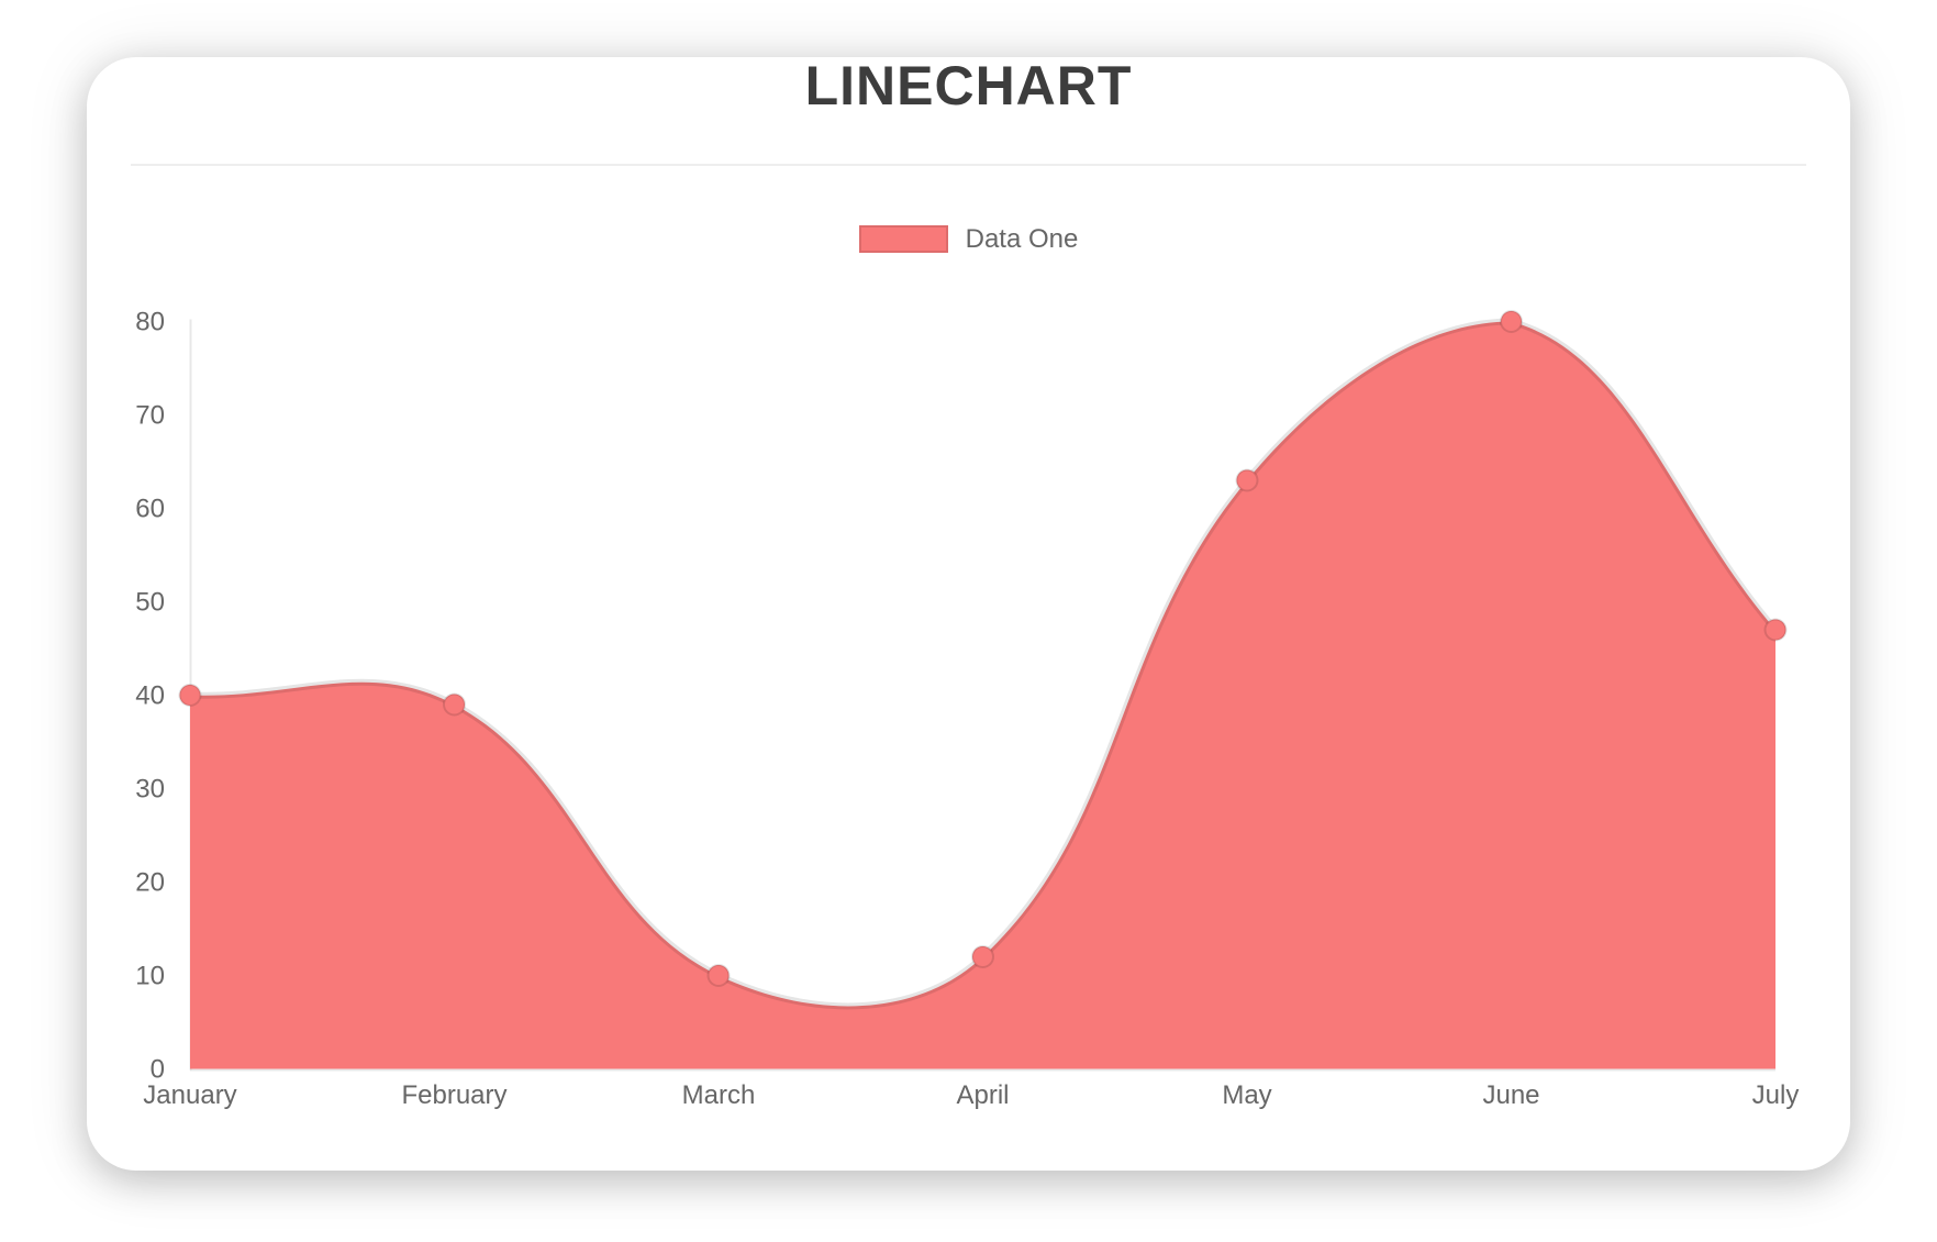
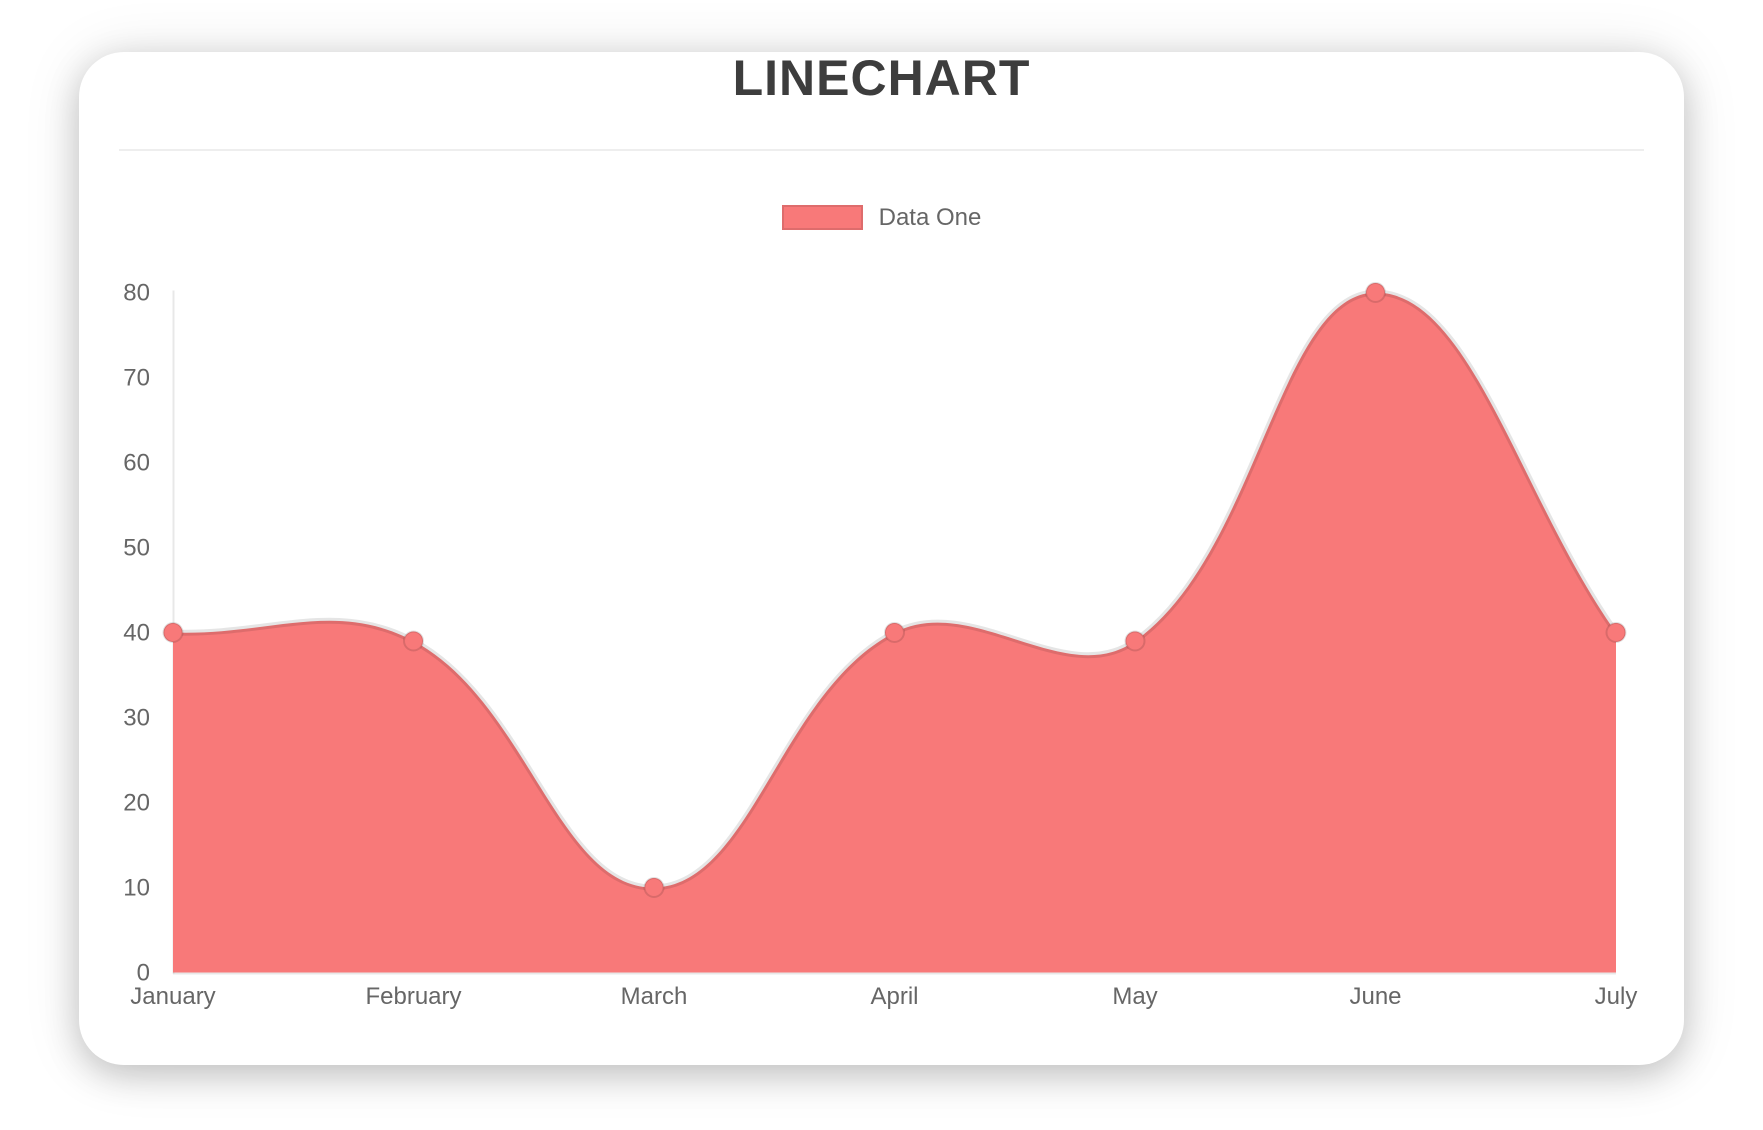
April: 12 -> 40
May: 63 -> 39
July: 47 -> 40
